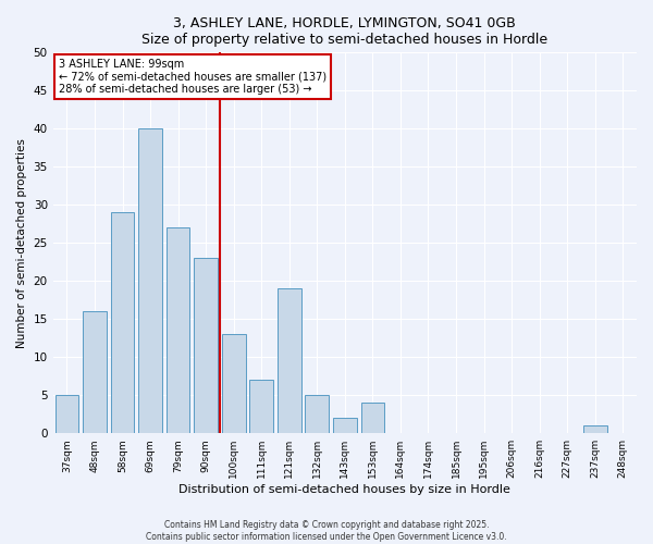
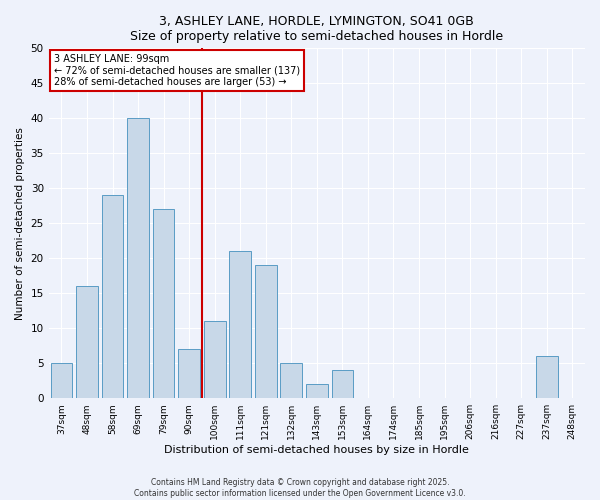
90sqm: 23 -> 7
100sqm: 13 -> 11
111sqm: 7 -> 21
237sqm: 1 -> 6
